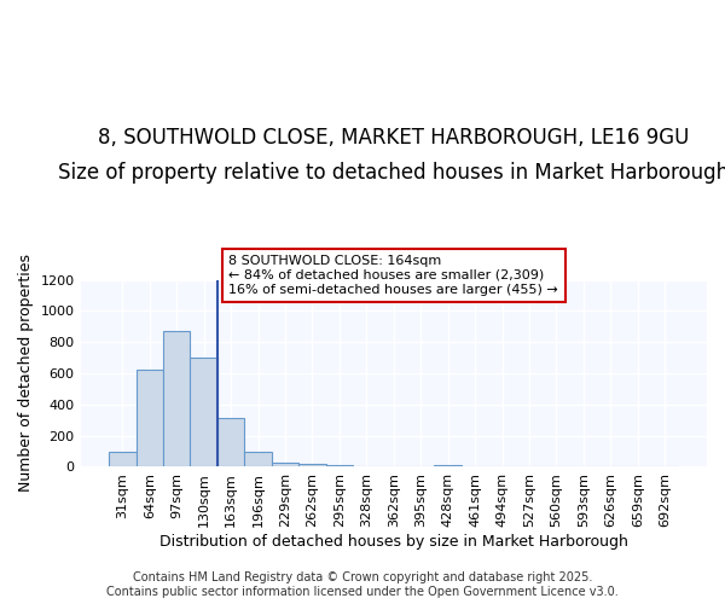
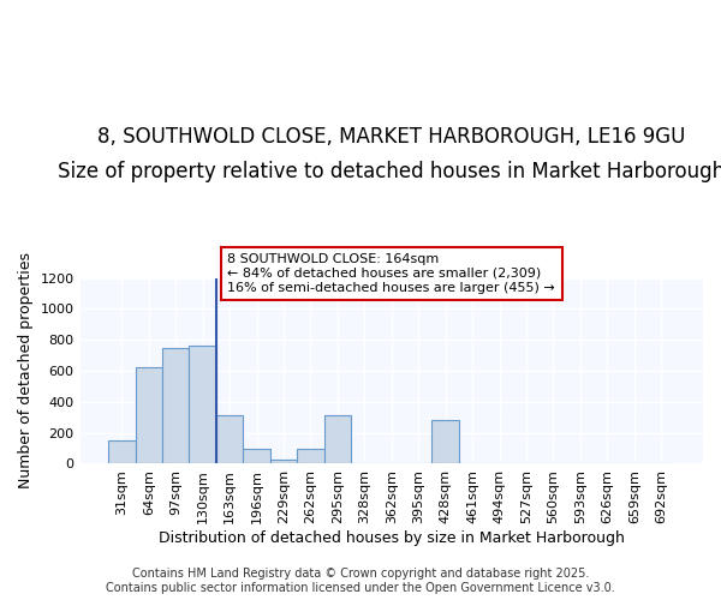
31sqm: 100 -> 150
97sqm: 870 -> 750
130sqm: 700 -> 760
262sqm: 20 -> 100
295sqm: 10 -> 310
428sqm: 10 -> 280
